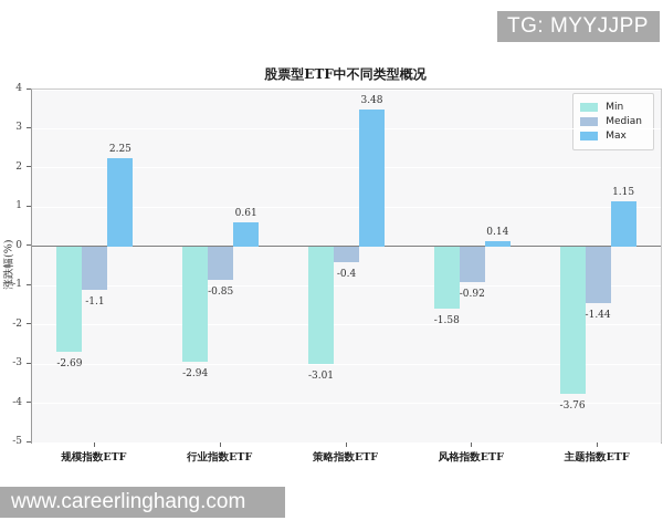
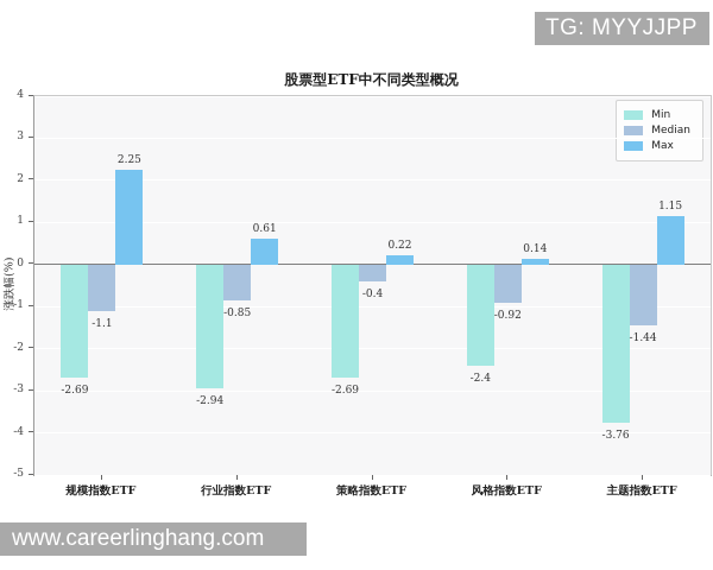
Min/策略指数ETF: -3.01 -> -2.69
Max/策略指数ETF: 3.48 -> 0.22
Min/风格指数ETF: -1.58 -> -2.4
